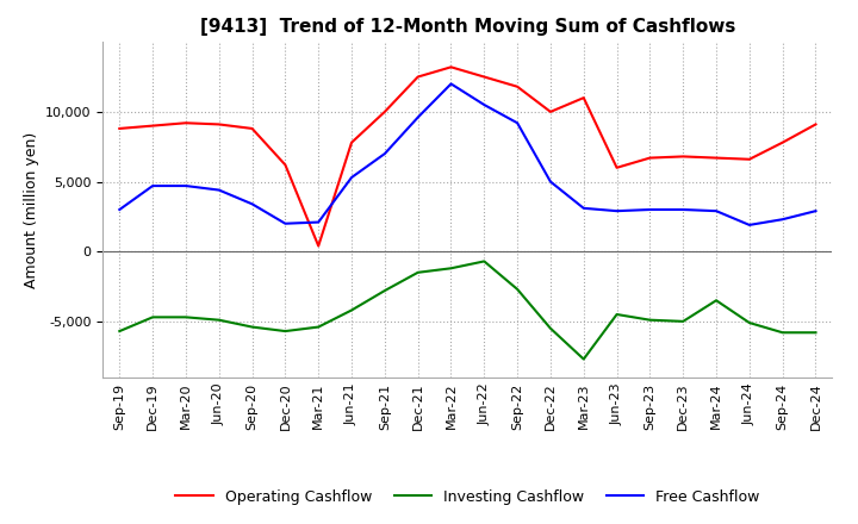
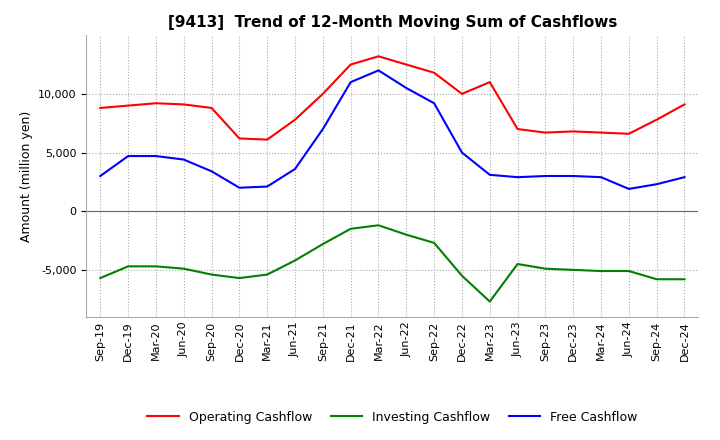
Operating Cashflow/Mar-21: 400 -> 6,100
Free Cashflow/Jun-21: 5,300 -> 3,600
Free Cashflow/Dec-21: 9,600 -> 11,000
Investing Cashflow/Jun-22: -700 -> -2,000
Operating Cashflow/Jun-23: 6,000 -> 7,000
Investing Cashflow/Mar-24: -3,500 -> -5,100
